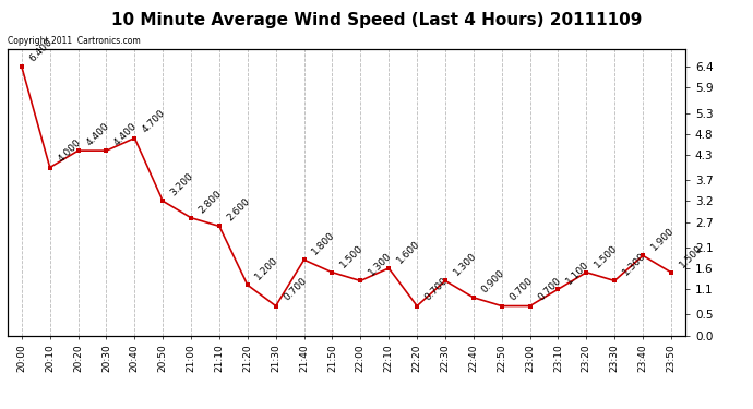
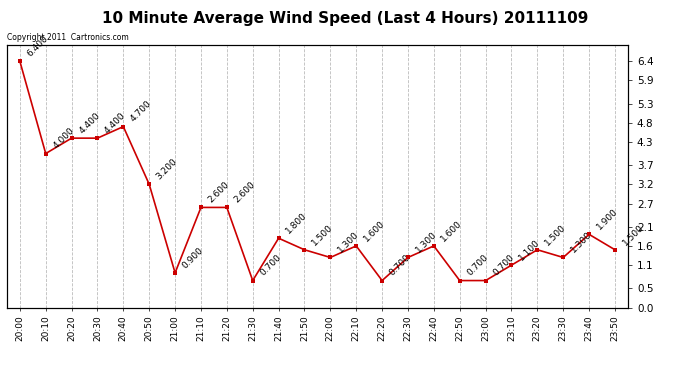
21:00: 2.800 -> 0.900
21:20: 1.200 -> 2.600
22:40: 0.900 -> 1.600
